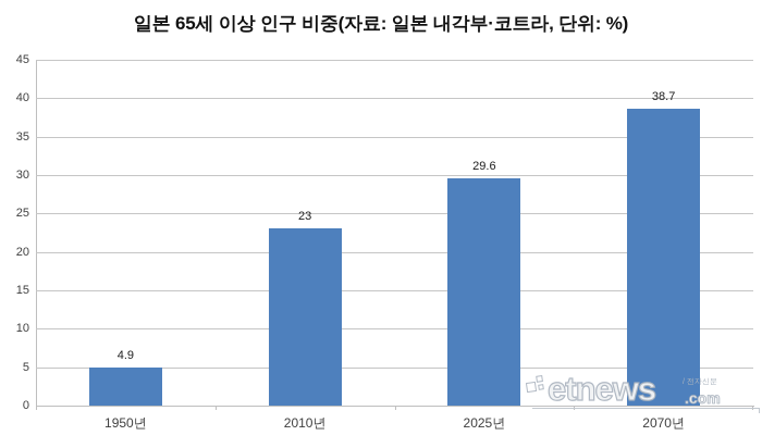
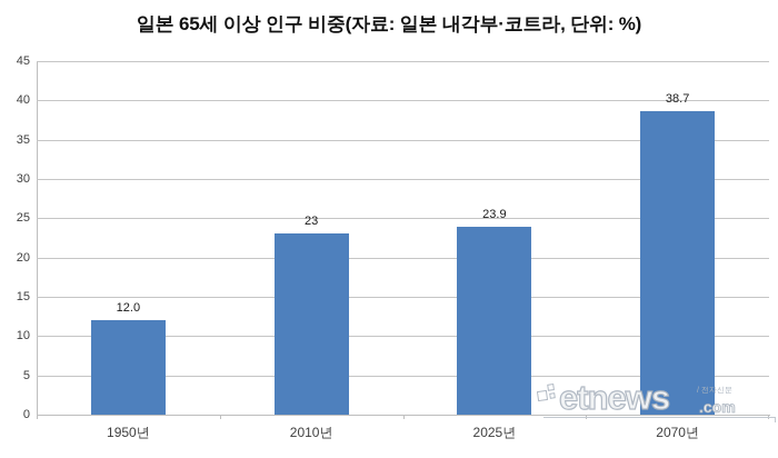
1950년: 4.9 -> 12.0
2025년: 29.6 -> 23.9
